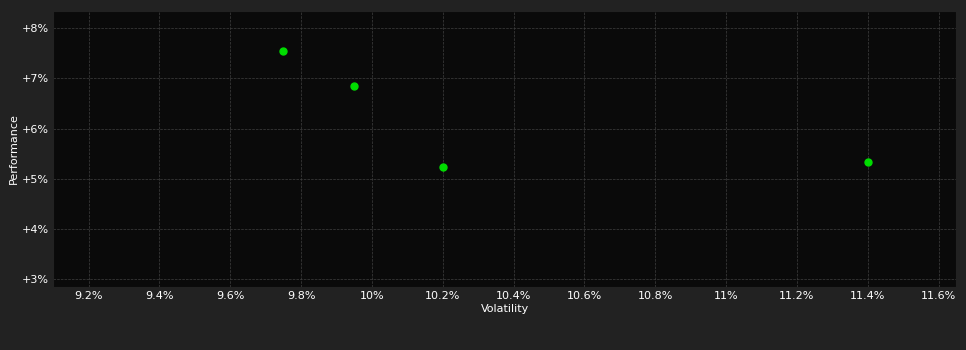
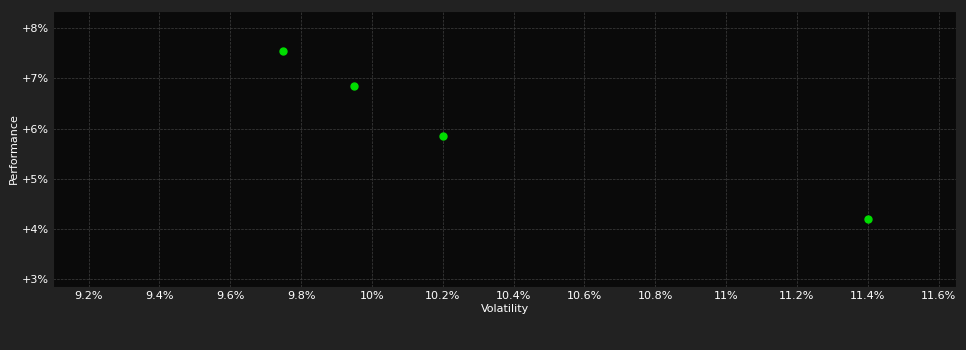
10.2%: 5.24% -> 5.85%
11.4%: 5.34% -> 4.20%
